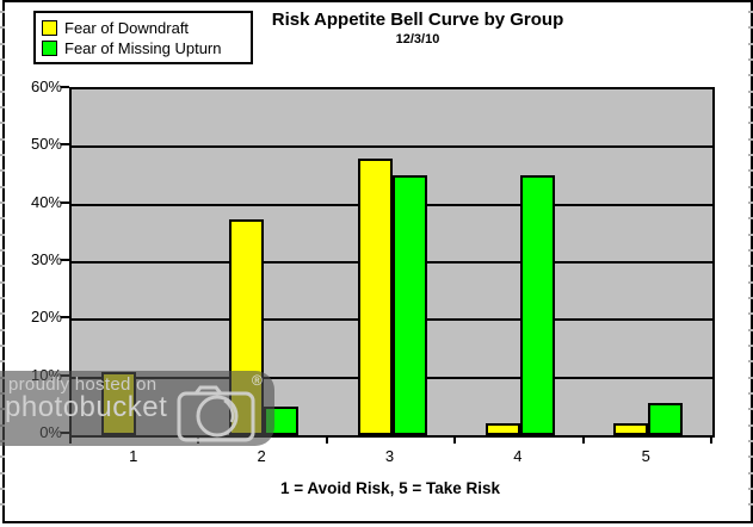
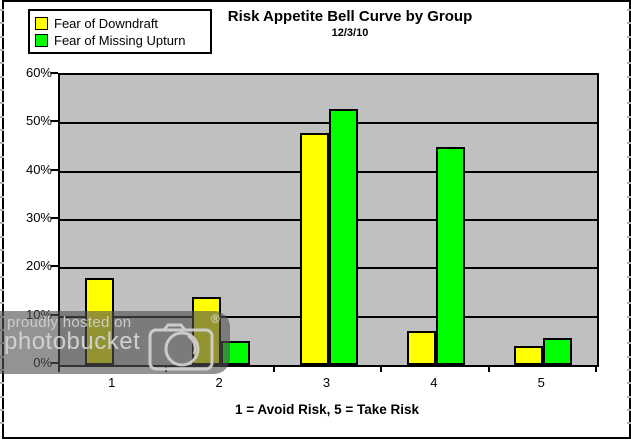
Fear of Downdraft/1: 11% -> 18%
Fear of Downdraft/2: 38% -> 14%
Fear of Missing Upturn/3: 45% -> 53%
Fear of Downdraft/4: 2% -> 7%
Fear of Downdraft/5: 2% -> 4%
